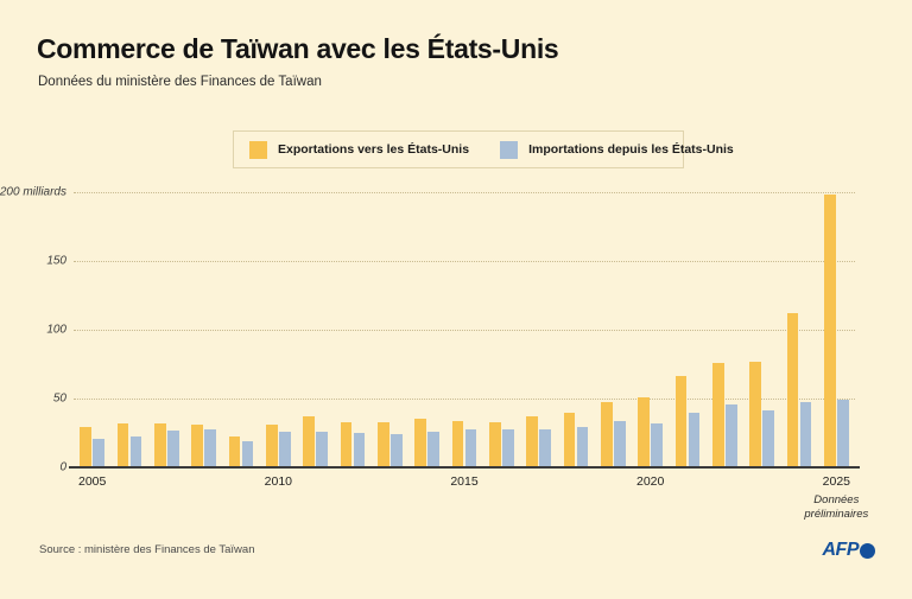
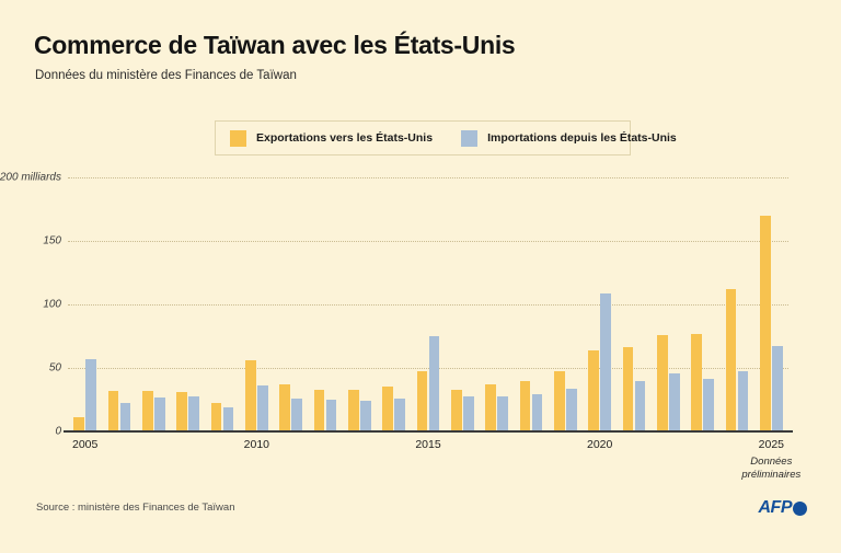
Exportations vers les États-Unis/2005: 29 -> 11
Importations depuis les États-Unis/2005: 21 -> 57
Exportations vers les États-Unis/2010: 31 -> 56
Importations depuis les États-Unis/2010: 26 -> 36
Exportations vers les États-Unis/2015: 34 -> 47
Importations depuis les États-Unis/2015: 28 -> 75
Exportations vers les États-Unis/2020: 51 -> 64
Importations depuis les États-Unis/2020: 32 -> 109
Exportations vers les États-Unis/2025: 198 -> 170
Importations depuis les États-Unis/2025: 49 -> 67
